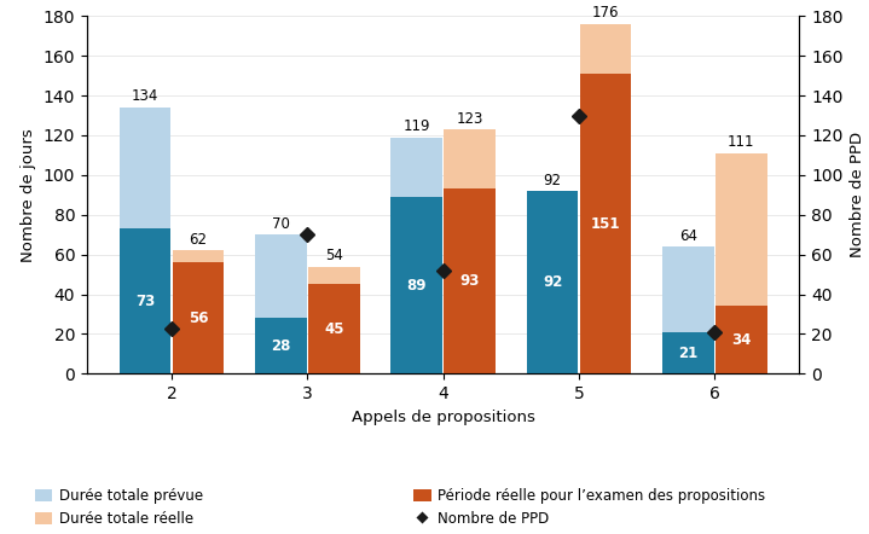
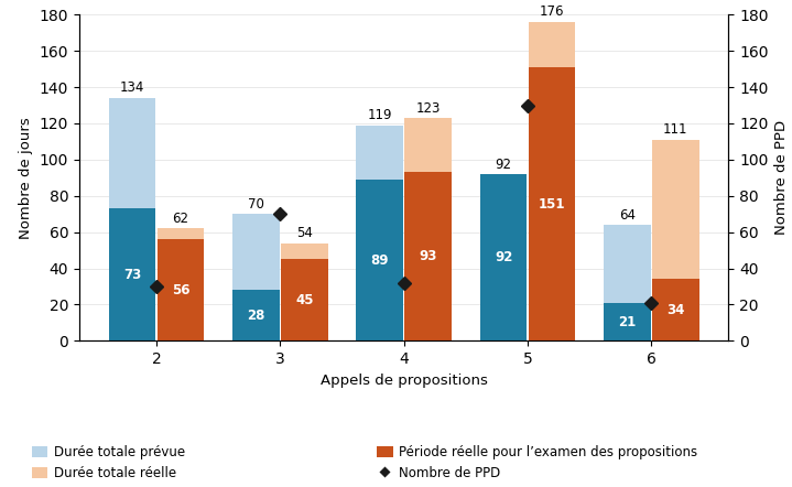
Nombre de PPD/2: 23 -> 30
Nombre de PPD/4: 52 -> 32
